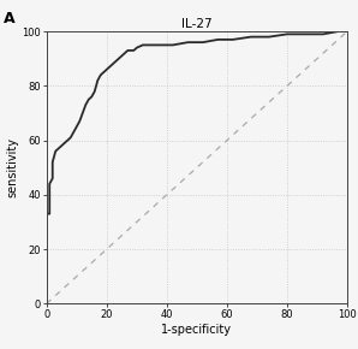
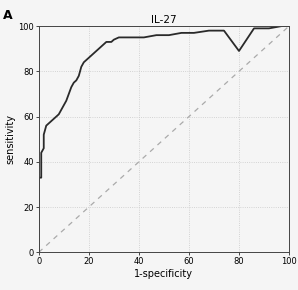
80: 99 -> 89
